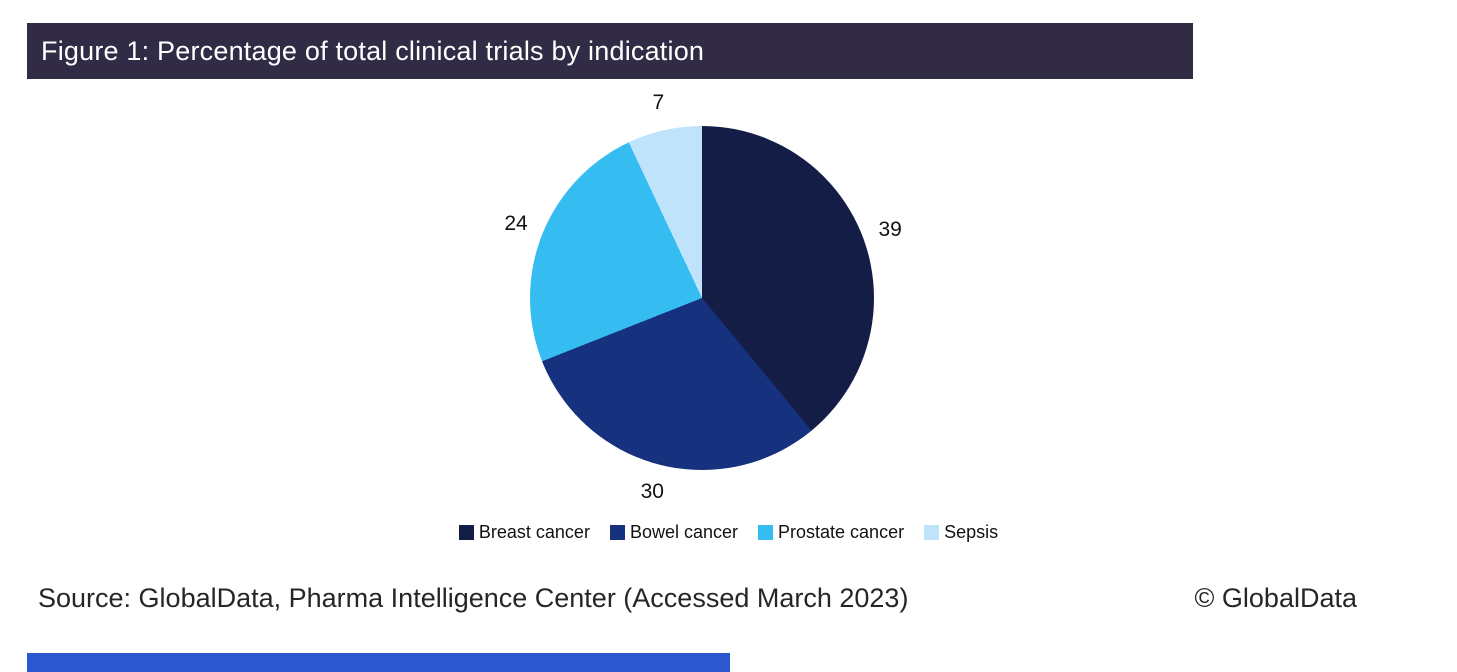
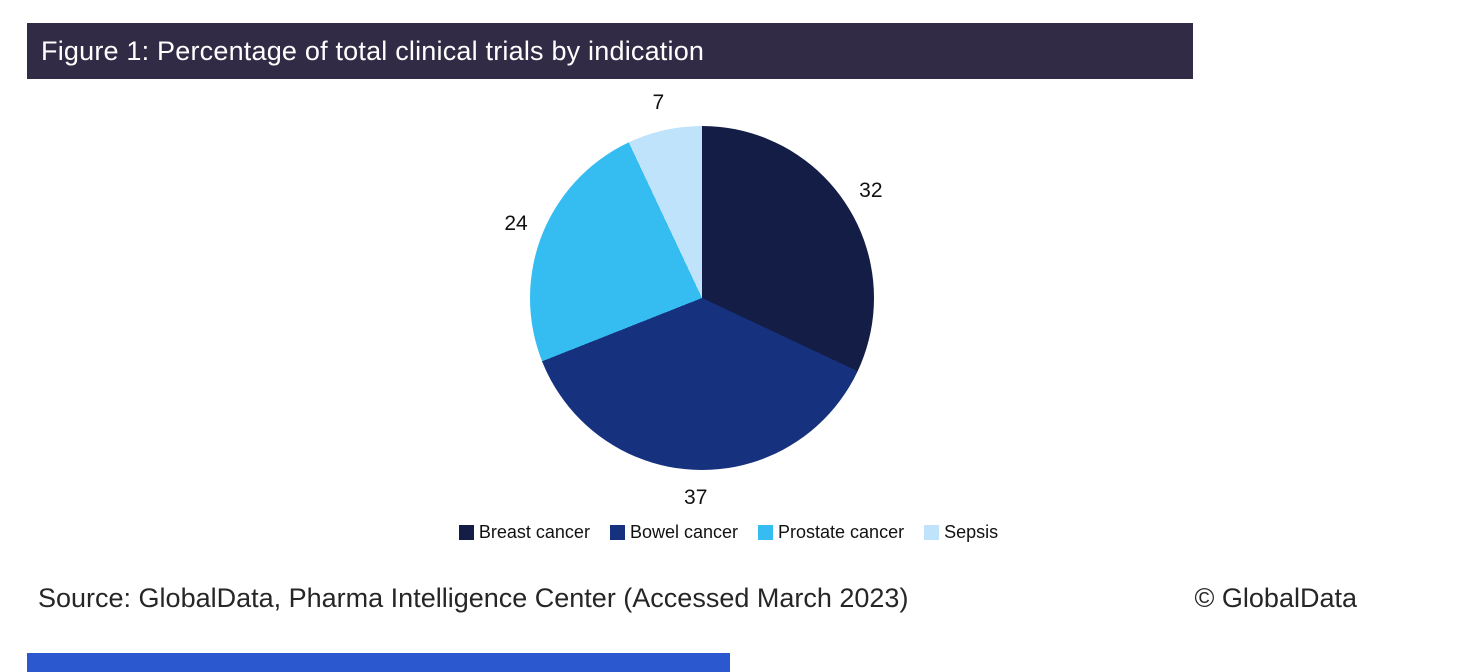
Breast cancer: 39 -> 32
Bowel cancer: 30 -> 37
